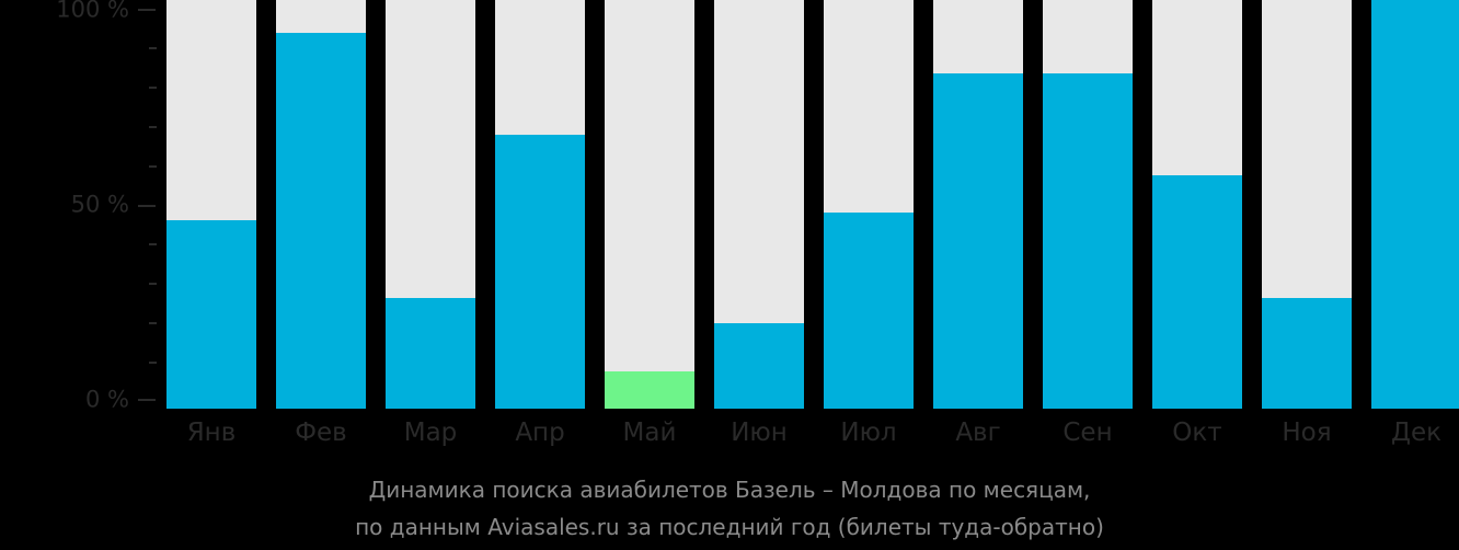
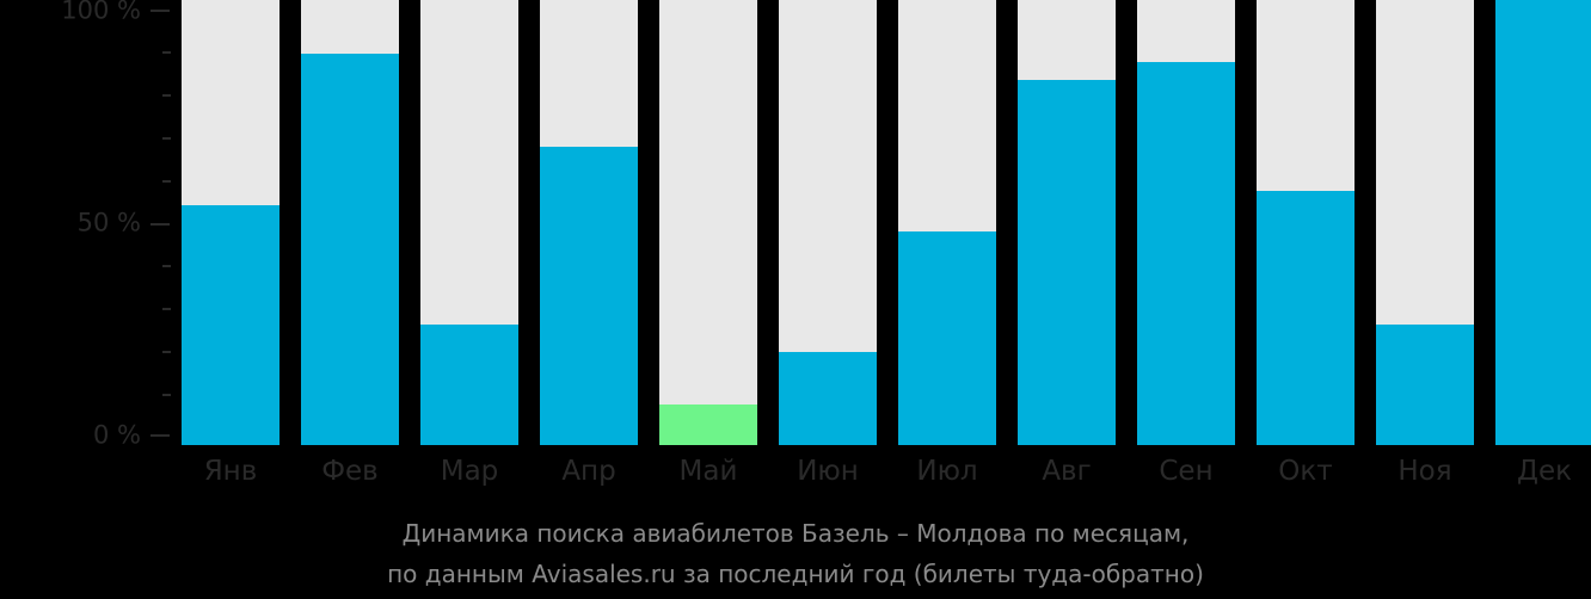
Янв: 46% -> 54%
Фев: 92% -> 88%
Сен: 82% -> 86%
